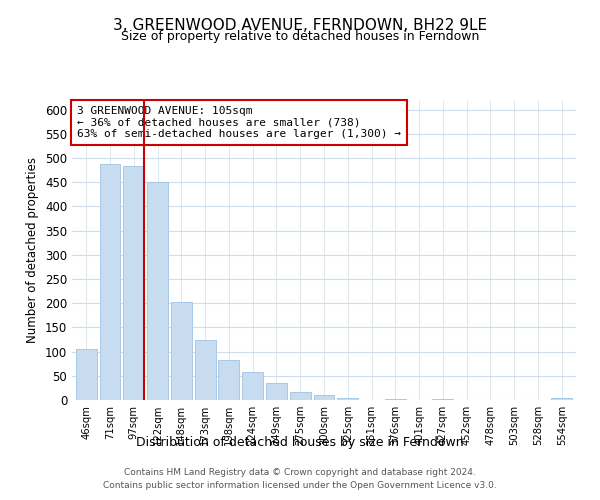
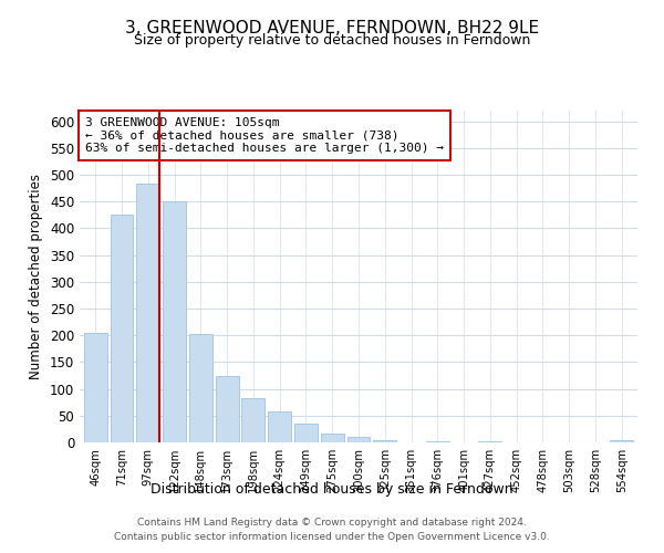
46sqm: 105 -> 205
71sqm: 487 -> 425
